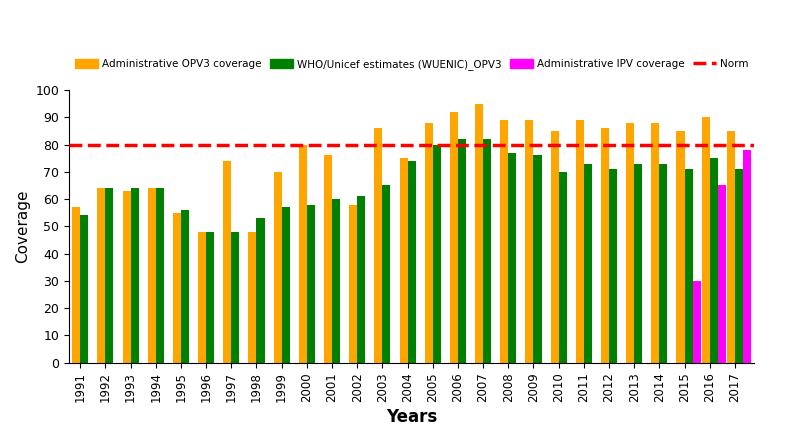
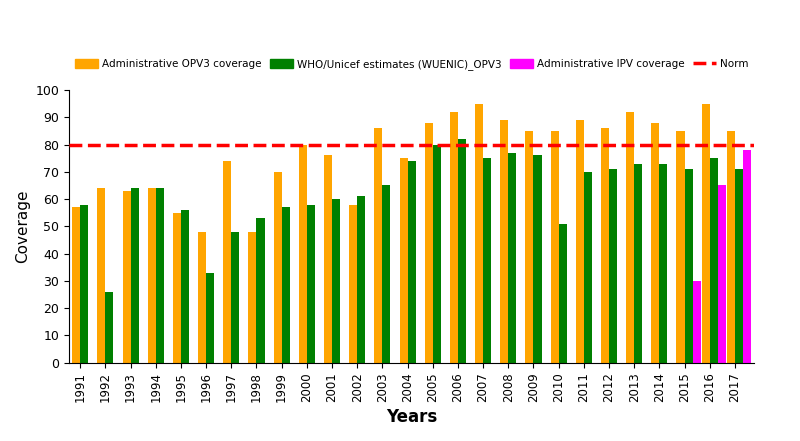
WHO/Unicef estimates (WUENIC)_OPV3/1991: 54 -> 58
WHO/Unicef estimates (WUENIC)_OPV3/1992: 64 -> 26
WHO/Unicef estimates (WUENIC)_OPV3/1996: 48 -> 33
WHO/Unicef estimates (WUENIC)_OPV3/2007: 82 -> 75
Administrative OPV3 coverage/2009: 89 -> 85
WHO/Unicef estimates (WUENIC)_OPV3/2010: 70 -> 51
WHO/Unicef estimates (WUENIC)_OPV3/2011: 73 -> 70
Administrative OPV3 coverage/2013: 88 -> 92
Administrative OPV3 coverage/2016: 90 -> 95
